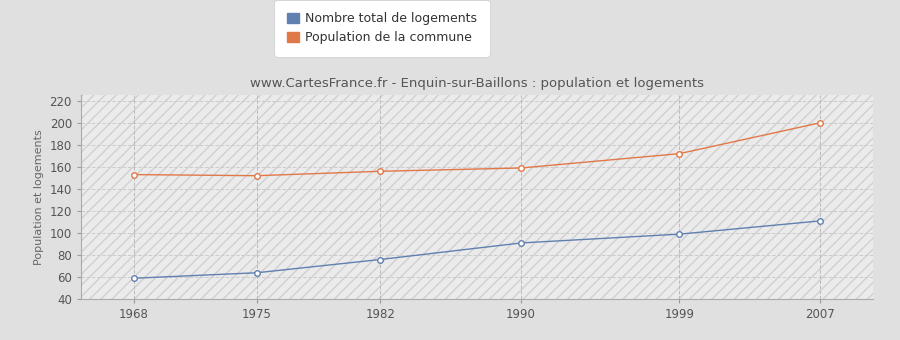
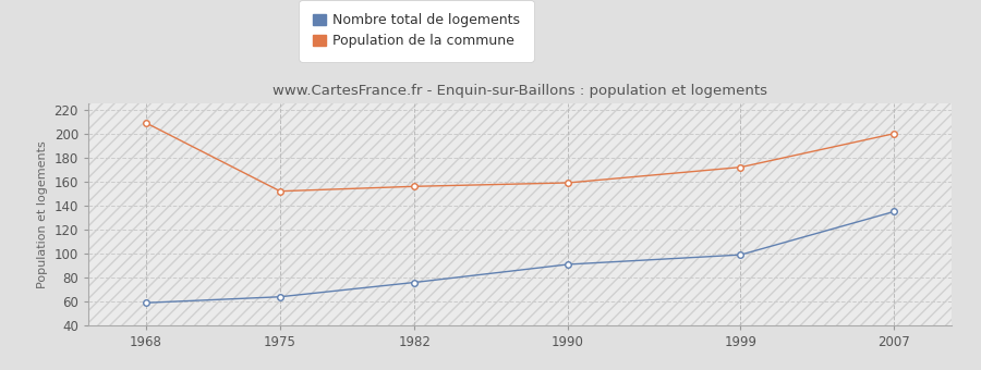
Population de la commune/1968: 153 -> 209
Nombre total de logements/2007: 111 -> 135
